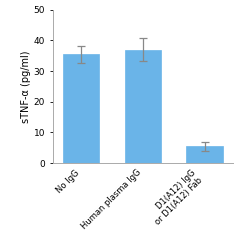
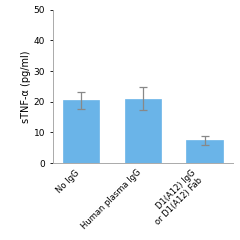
No IgG: 35.5 -> 20.5
Human plasma IgG: 37.0 -> 21.0
D1(A12) IgG or D1(A12) Fab: 5.5 -> 7.5
